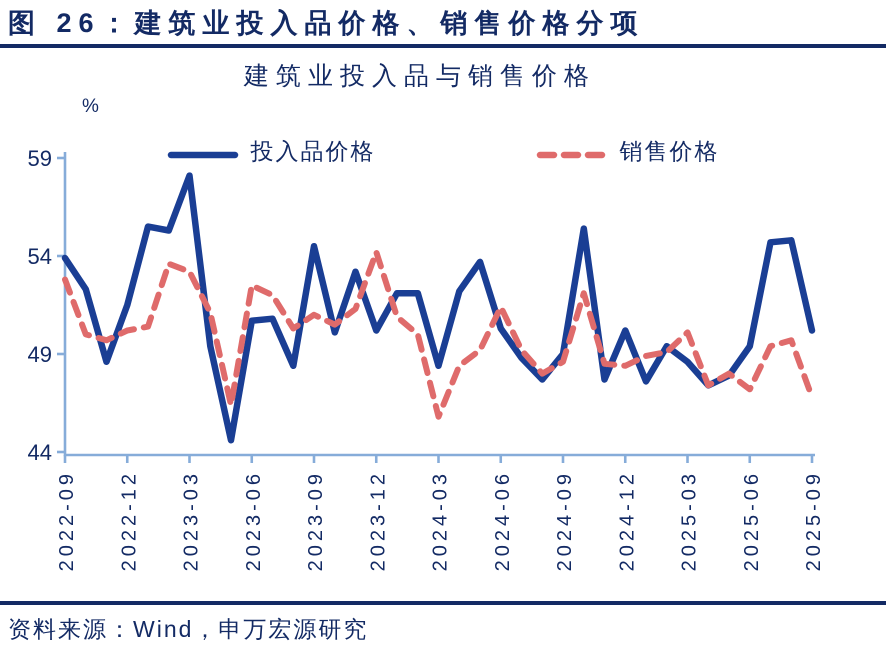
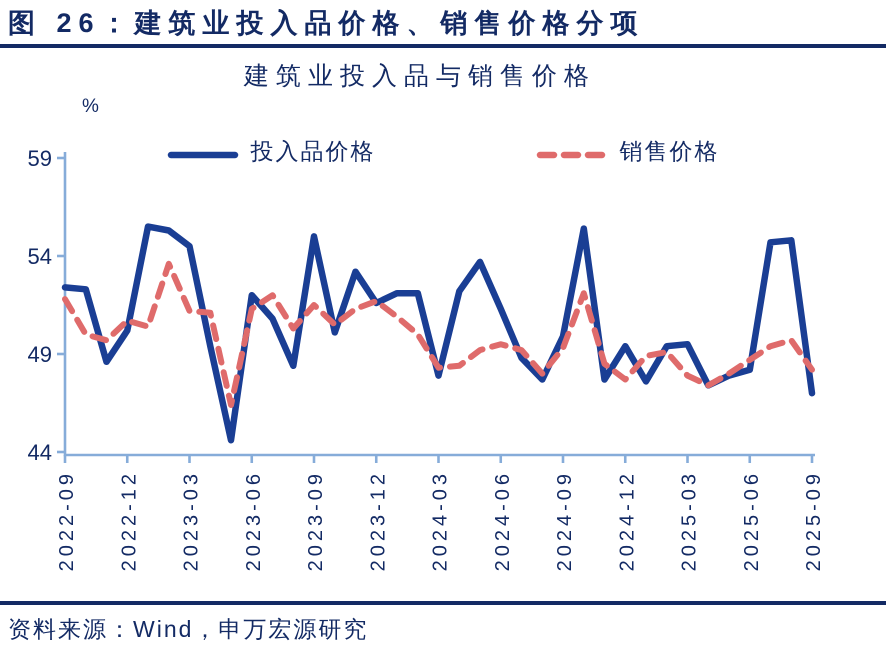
投入品价格/2022-09: 53.9 -> 52.4
销售价格/2022-09: 52.8 -> 51.8
投入品价格/2022-12: 51.5 -> 50.2
销售价格/2022-12: 50.2 -> 50.7
投入品价格/2023-03: 58.1 -> 54.5
销售价格/2023-03: 53.2 -> 51.2
投入品价格/2023-06: 50.7 -> 52.0
销售价格/2023-06: 52.5 -> 51.3
投入品价格/2023-09: 54.5 -> 55.0
销售价格/2023-09: 51.0 -> 51.5
投入品价格/2023-12: 50.2 -> 51.6
销售价格/2023-12: 54.2 -> 51.7
投入品价格/2024-03: 48.4 -> 47.9
销售价格/2024-03: 45.8 -> 48.3
投入品价格/2024-06: 50.3 -> 51.3
销售价格/2024-06: 51.4 -> 49.5
投入品价格/2024-09: 49.0 -> 49.9
销售价格/2024-09: 48.6 -> 49.3
投入品价格/2024-12: 50.2 -> 49.4
销售价格/2024-12: 48.4 -> 47.7
投入品价格/2025-03: 48.6 -> 49.5
销售价格/2025-03: 50.1 -> 47.9
投入品价格/2025-06: 49.4 -> 48.2
销售价格/2025-06: 47.2 -> 48.7
投入品价格/2025-09: 50.2 -> 47.0
销售价格/2025-09: 46.8 -> 48.2
